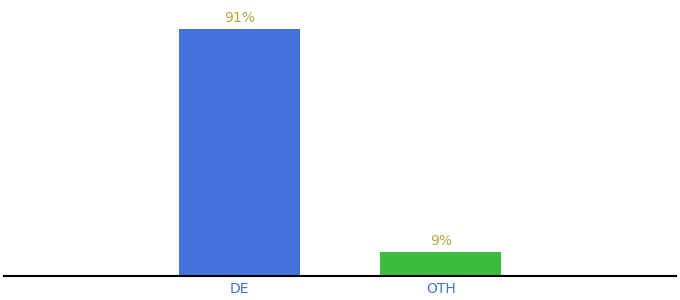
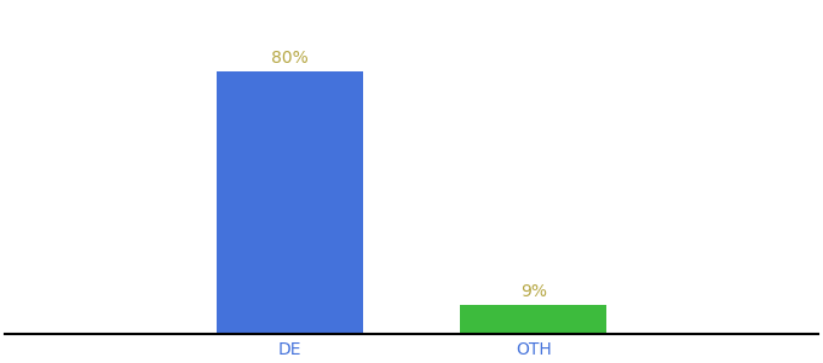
DE: 91% -> 80%
